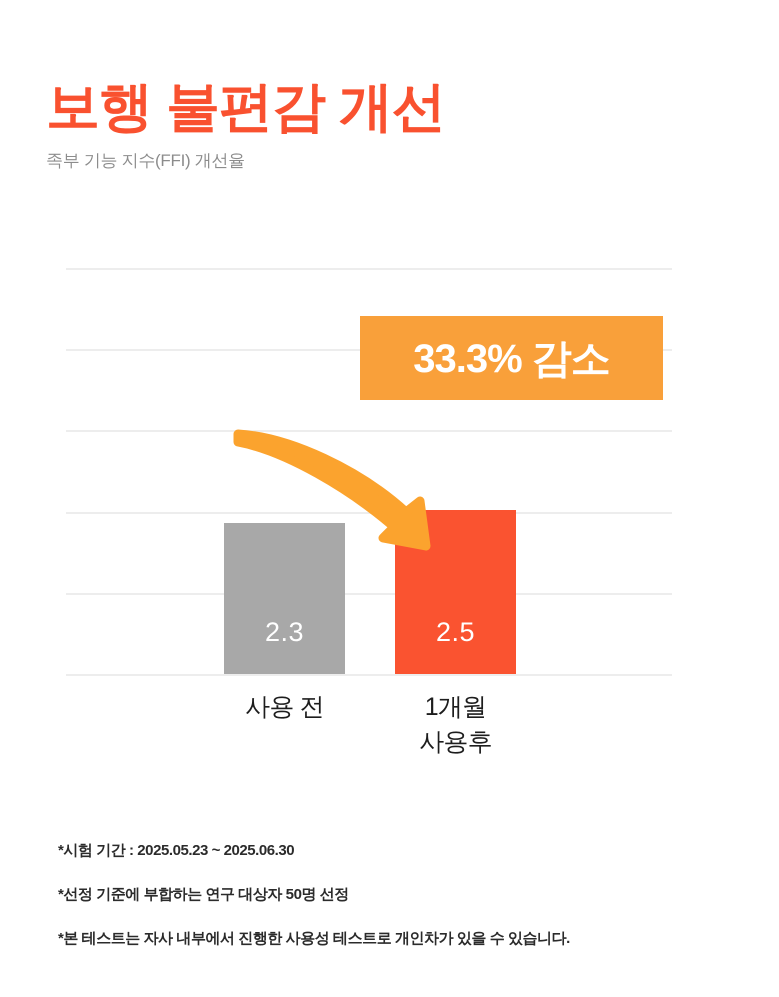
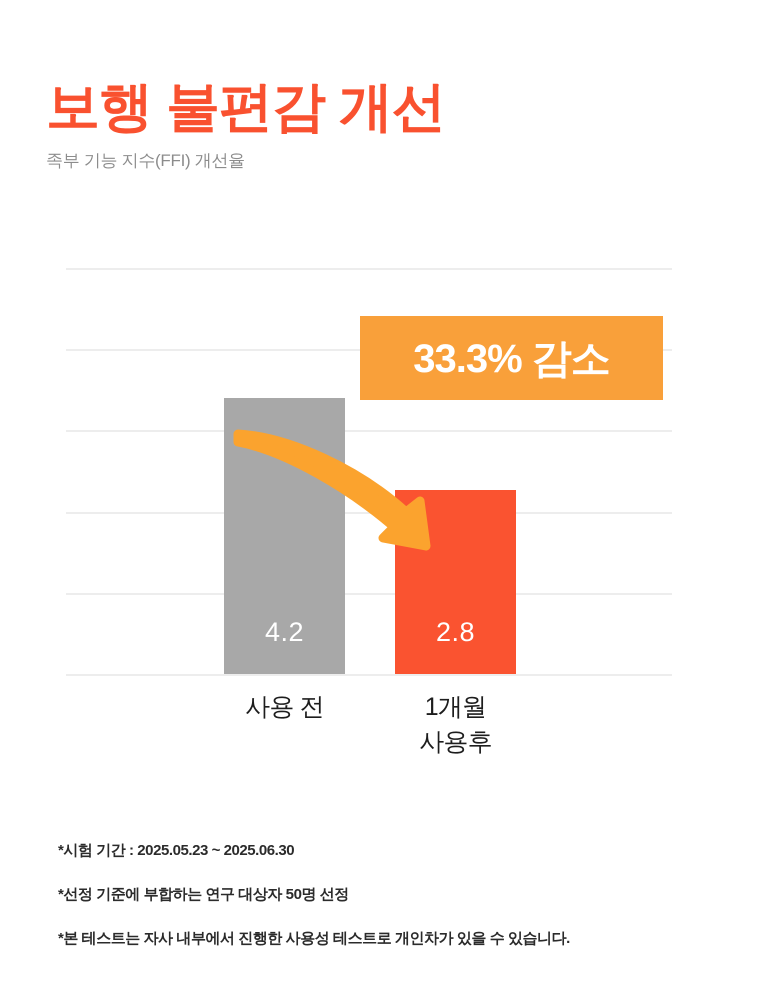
사용 전: 2.3 -> 4.2
1개월 사용후: 2.5 -> 2.8
